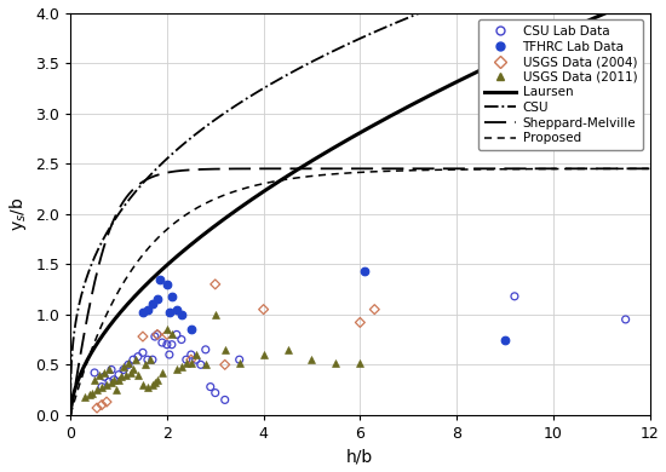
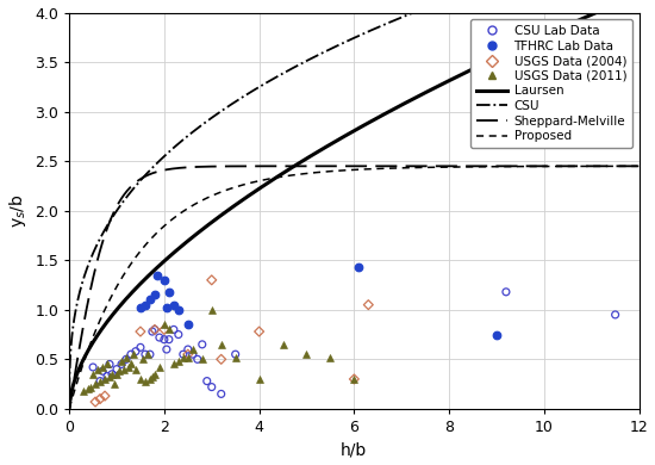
USGS Data (2004)/4: 1.05 -> 0.78
USGS Data (2011)/4: 0.60 -> 0.30
USGS Data (2004)/6: 0.92 -> 0.30
USGS Data (2011)/6: 0.52 -> 0.30
